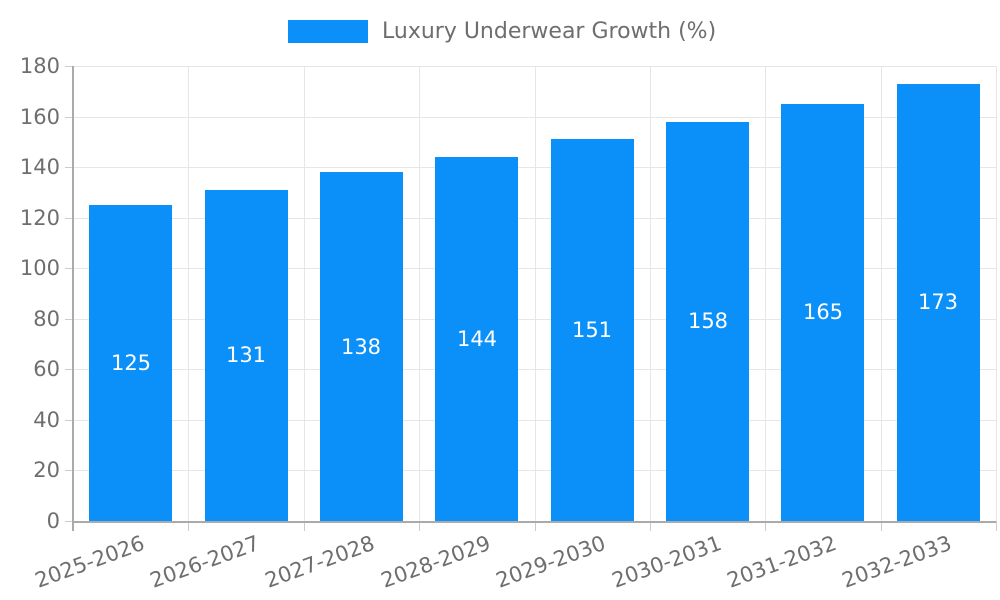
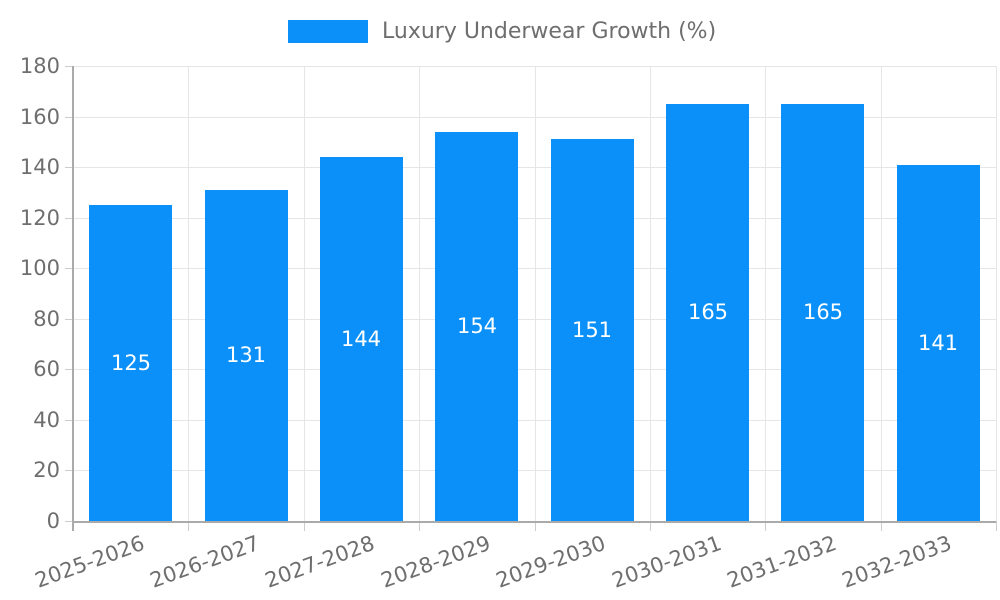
2027-2028: 138 -> 144
2028-2029: 144 -> 154
2030-2031: 158 -> 165
2032-2033: 173 -> 141
